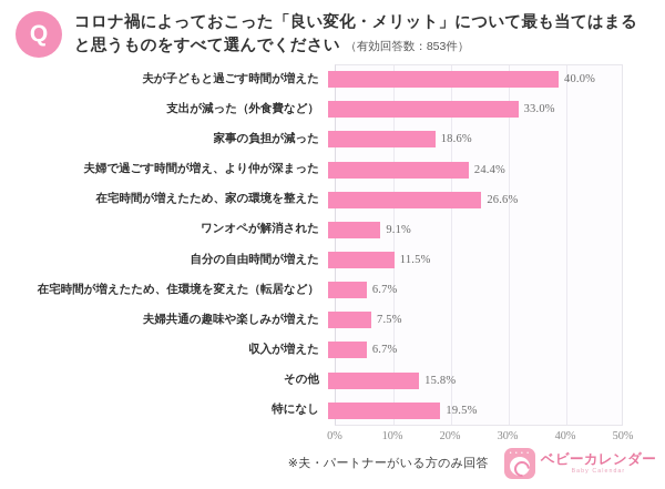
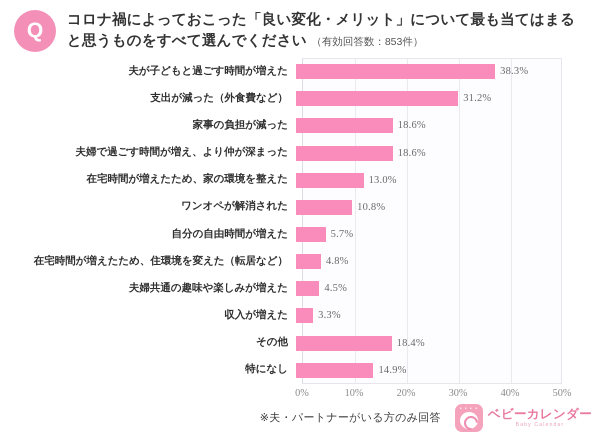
夫が子どもと過ごす時間が増えた: 40.0% -> 38.3%
支出が減った（外食費など）: 33.0% -> 31.2%
夫婦で過ごす時間が増え、より仲が深まった: 24.4% -> 18.6%
在宅時間が増えたため、家の環境を整えた: 26.6% -> 13.0%
ワンオペが解消された: 9.1% -> 10.8%
自分の自由時間が増えた: 11.5% -> 5.7%
在宅時間が増えたため、住環境を変えた（転居など）: 6.7% -> 4.8%
夫婦共通の趣味や楽しみが増えた: 7.5% -> 4.5%
収入が増えた: 6.7% -> 3.3%
その他: 15.8% -> 18.4%
特になし: 19.5% -> 14.9%
